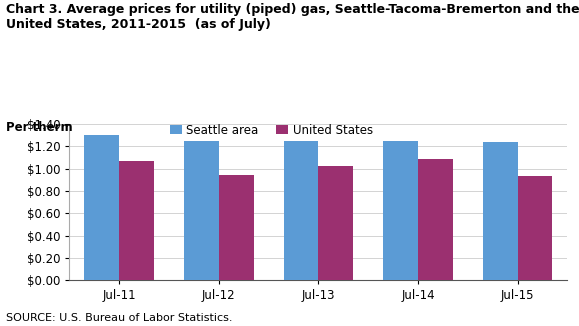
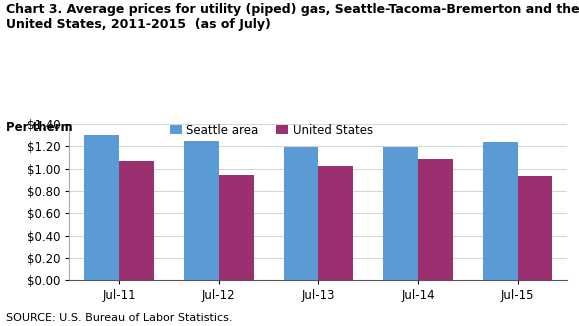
Seattle area/Jul-13: $1.25 -> $1.19
Seattle area/Jul-14: $1.25 -> $1.19
